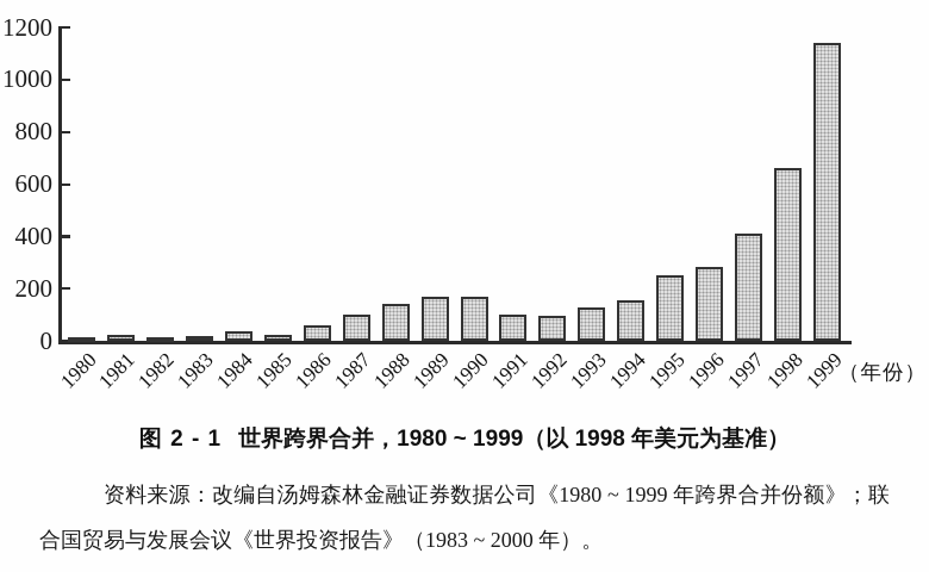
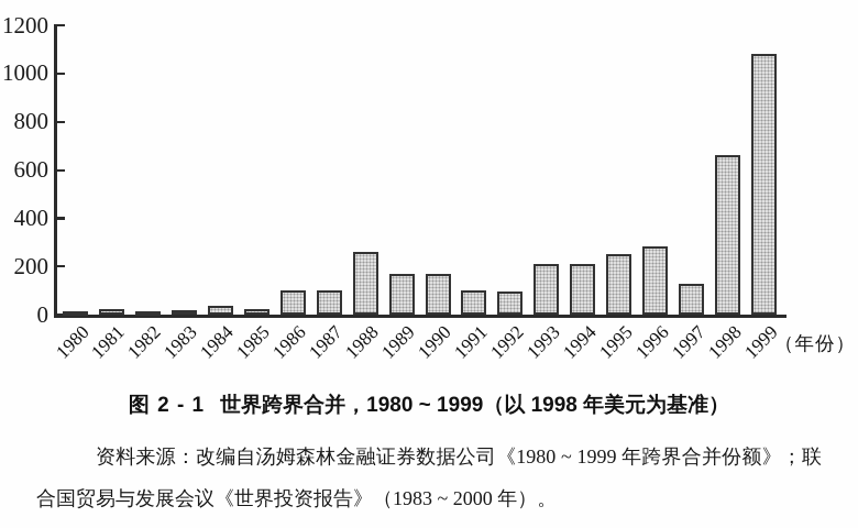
1986: 60 -> 100
1988: 140 -> 260
1993: 130 -> 210
1994: 160 -> 210
1997: 410 -> 130
1999: 1140 -> 1080
